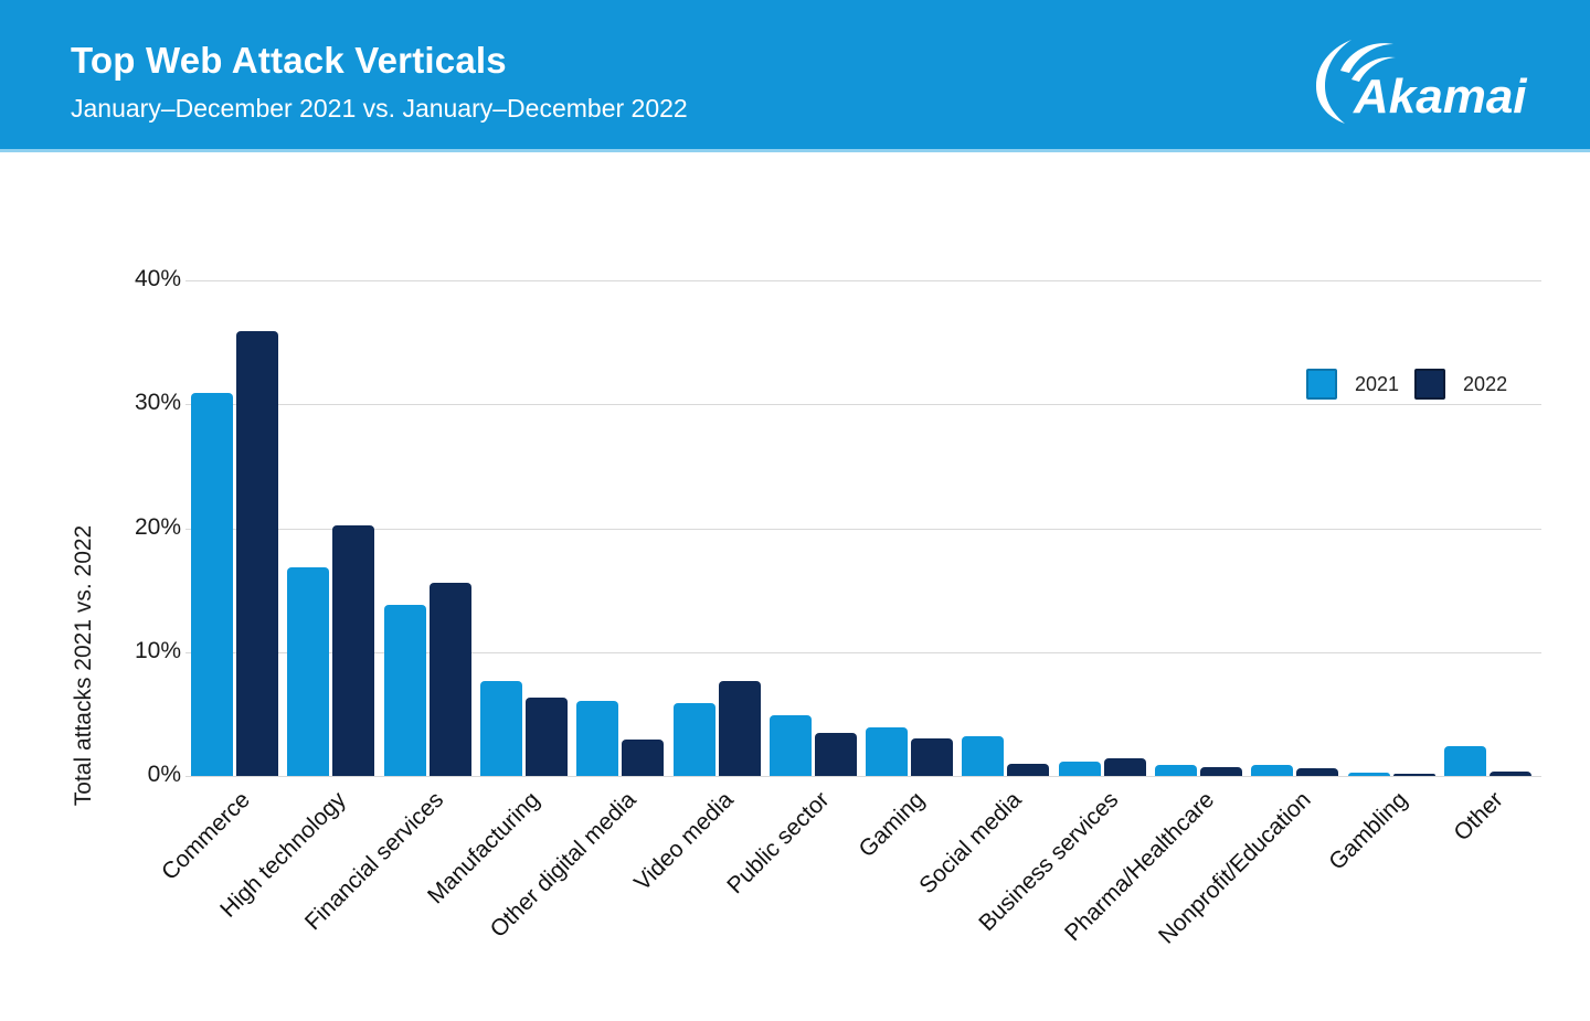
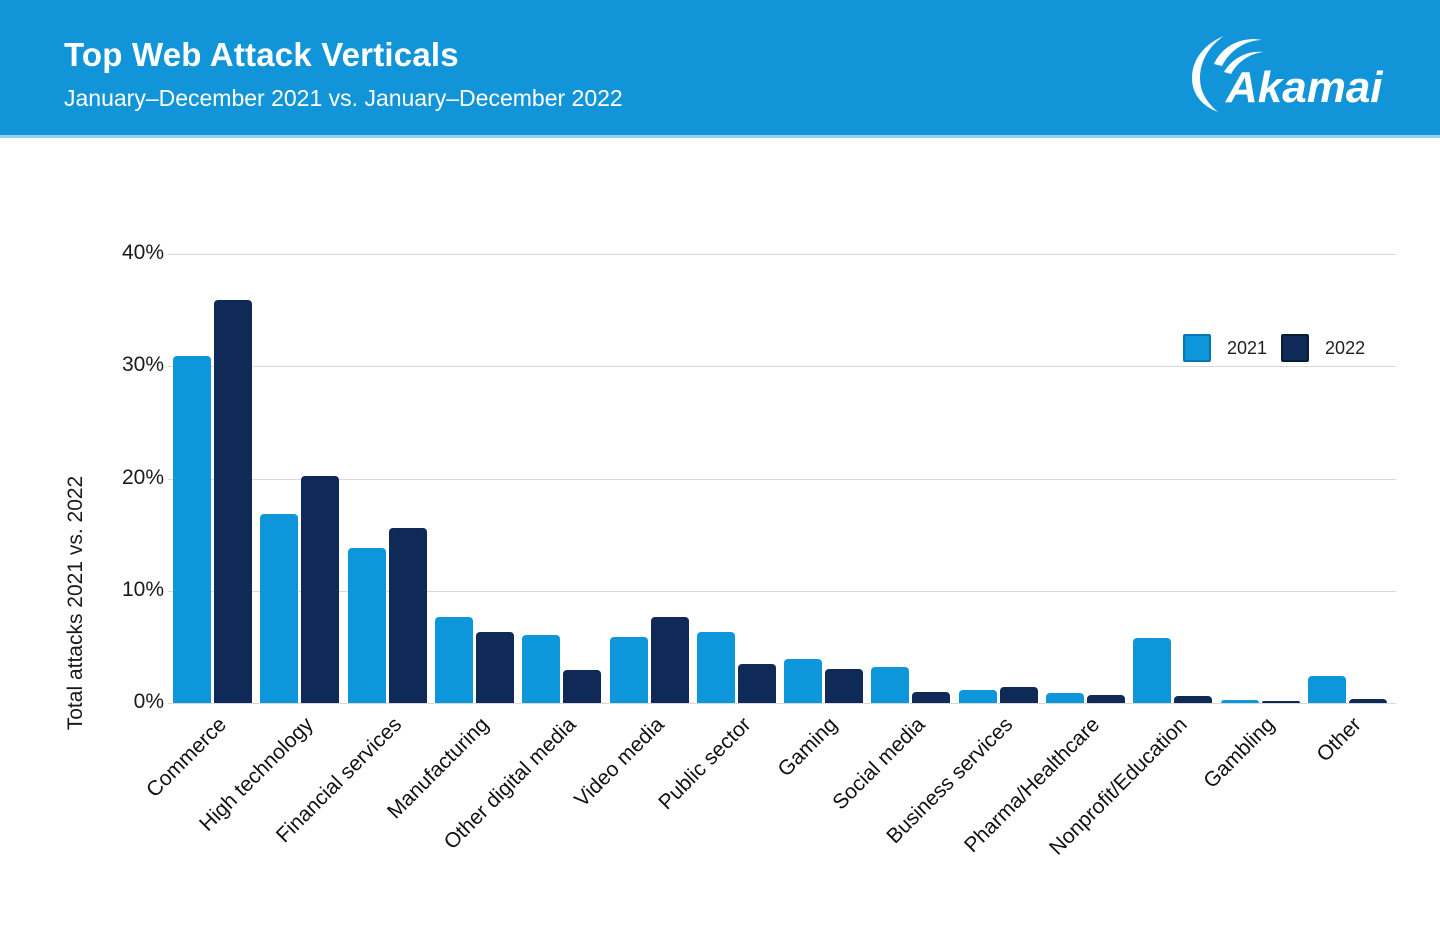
2021/Public sector: 4.9% -> 6.3%
2021/Nonprofit/Education: 0.9% -> 5.8%
